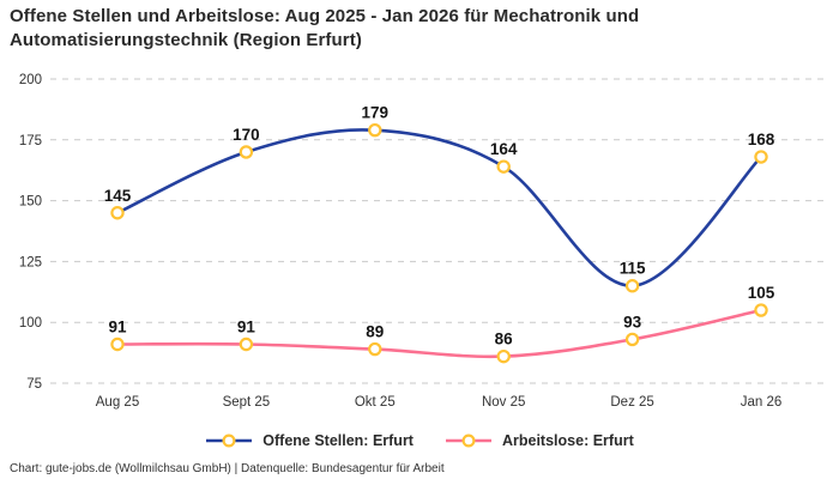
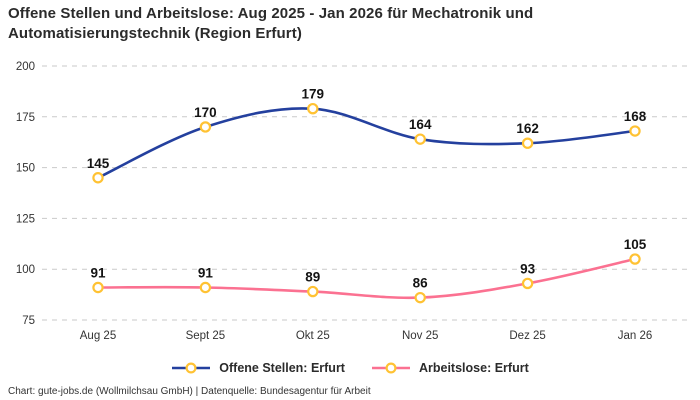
Offene Stellen: Erfurt/Dez 25: 115 -> 162
